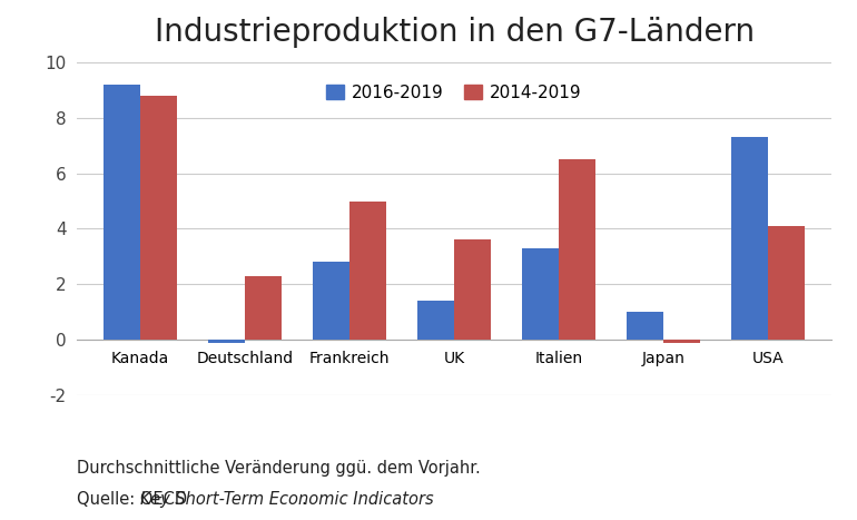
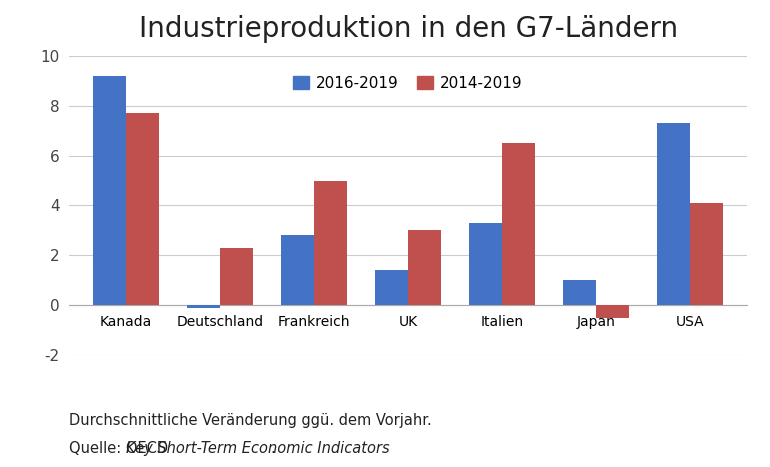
2014-2019/Kanada: 8.8 -> 7.7
2014-2019/UK: 3.6 -> 3.0
2014-2019/Japan: -0.1 -> -0.5
